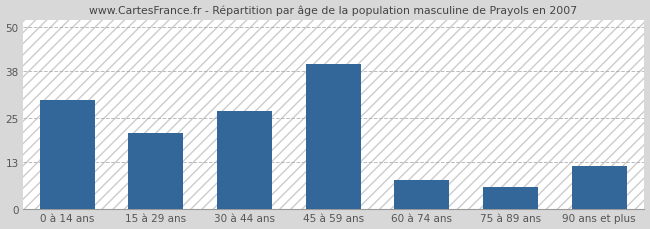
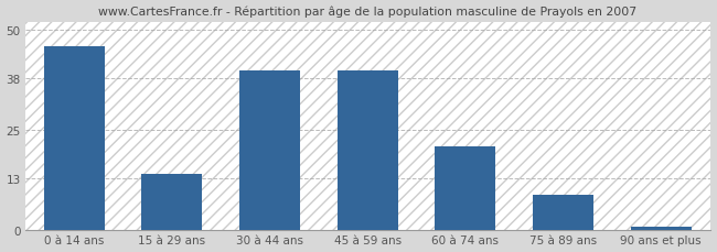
0 à 14 ans: 30 -> 46
15 à 29 ans: 21 -> 14
30 à 44 ans: 27 -> 40
60 à 74 ans: 8 -> 21
75 à 89 ans: 6 -> 9
90 ans et plus: 12 -> 1
